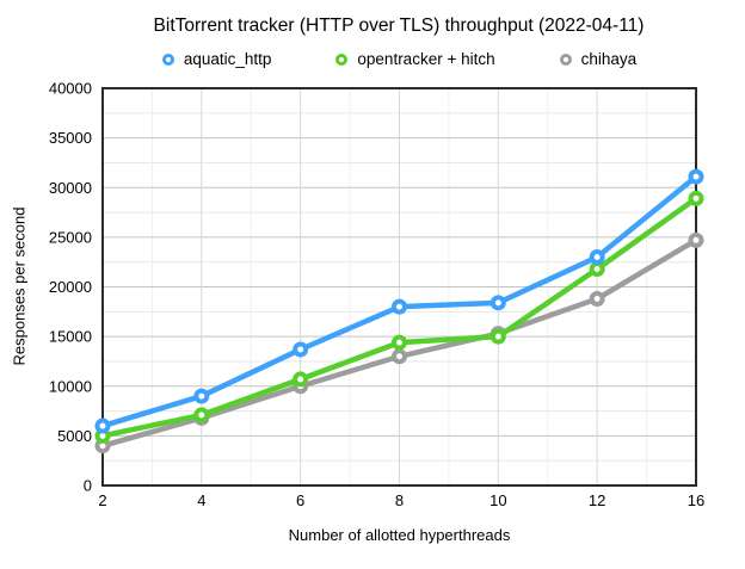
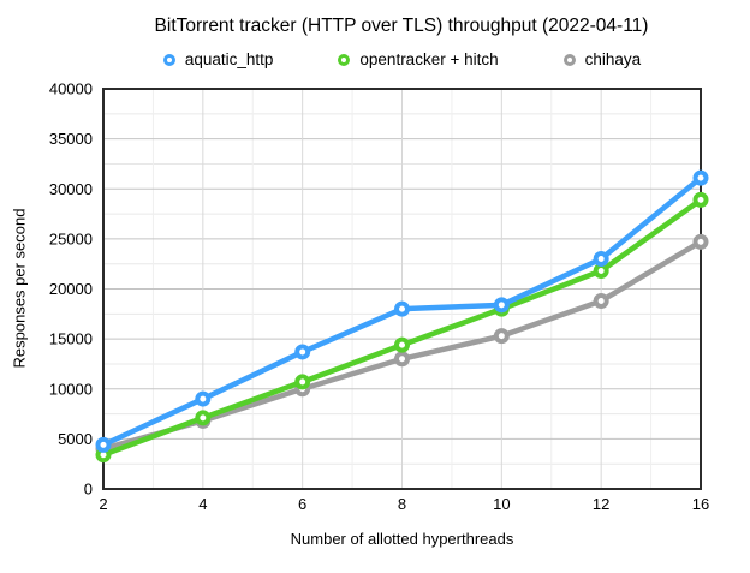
aquatic_http/2: 6000 -> 4000
opentracker + hitch/2: 5000 -> 3000
opentracker + hitch/10: 15000 -> 18000
